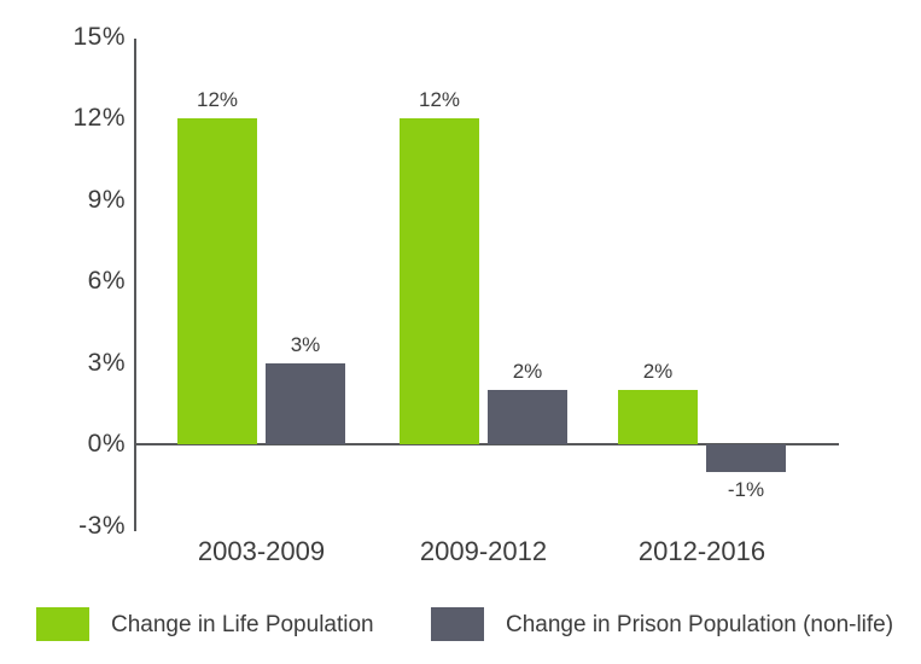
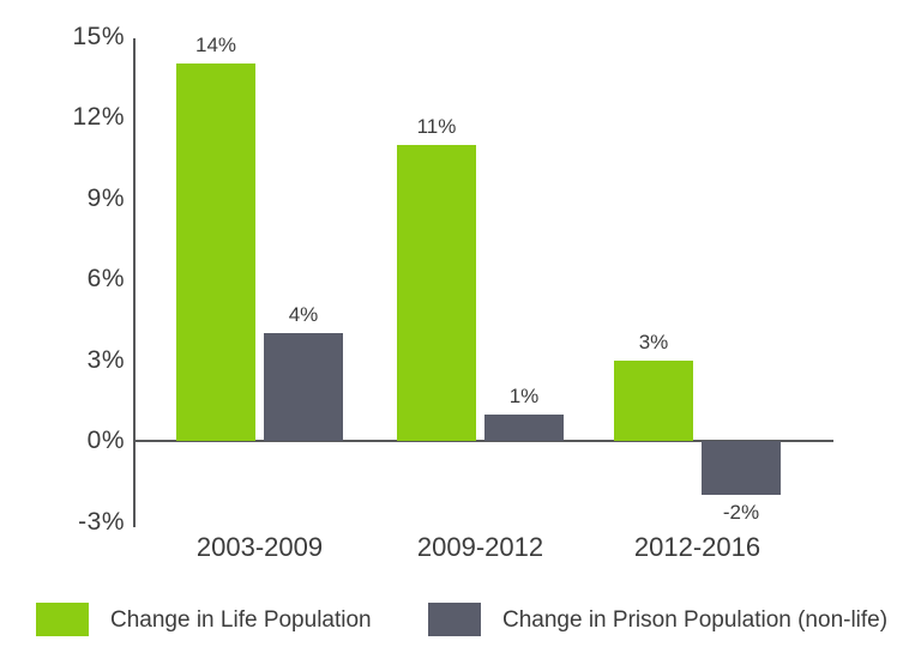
Change in Life Population/2003-2009: 12% -> 14%
Change in Prison Population (non-life)/2003-2009: 3% -> 4%
Change in Life Population/2009-2012: 12% -> 11%
Change in Prison Population (non-life)/2009-2012: 2% -> 1%
Change in Life Population/2012-2016: 2% -> 3%
Change in Prison Population (non-life)/2012-2016: -1% -> -2%
